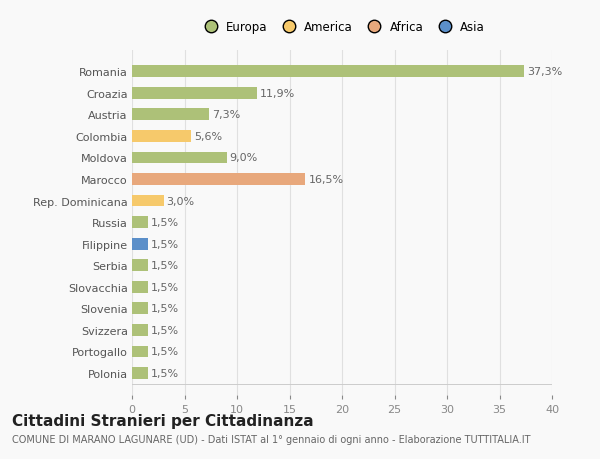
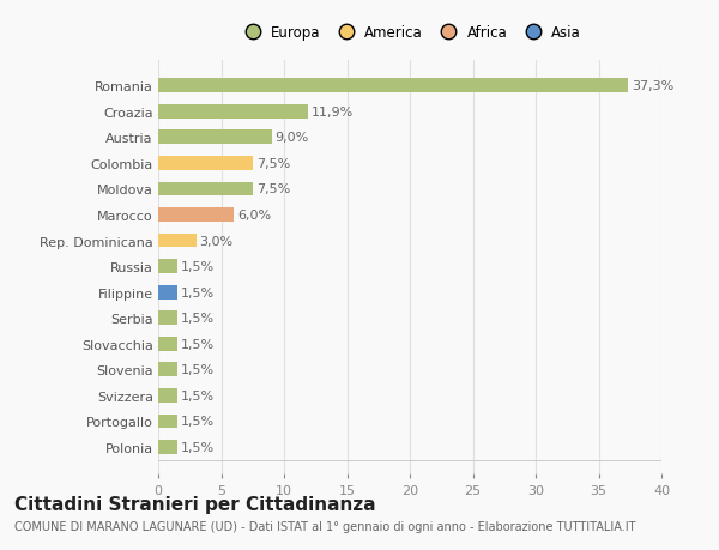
Austria: 7,3% -> 9,0%
Colombia: 5,6% -> 7,5%
Moldova: 9,0% -> 7,5%
Marocco: 16,5% -> 6,0%
